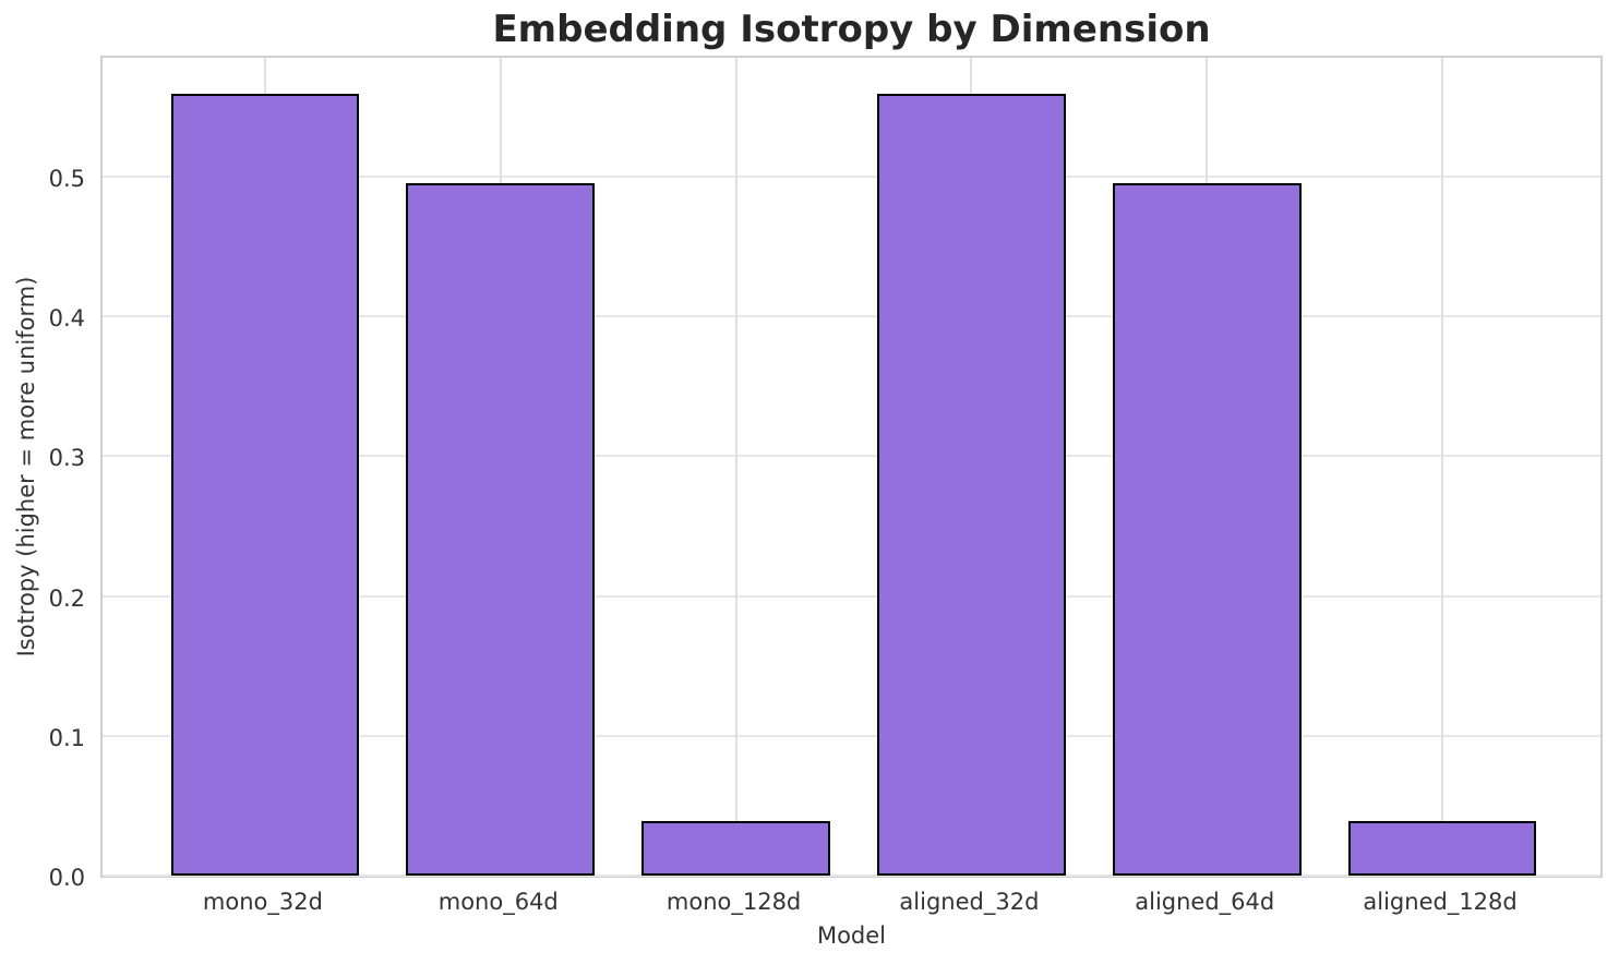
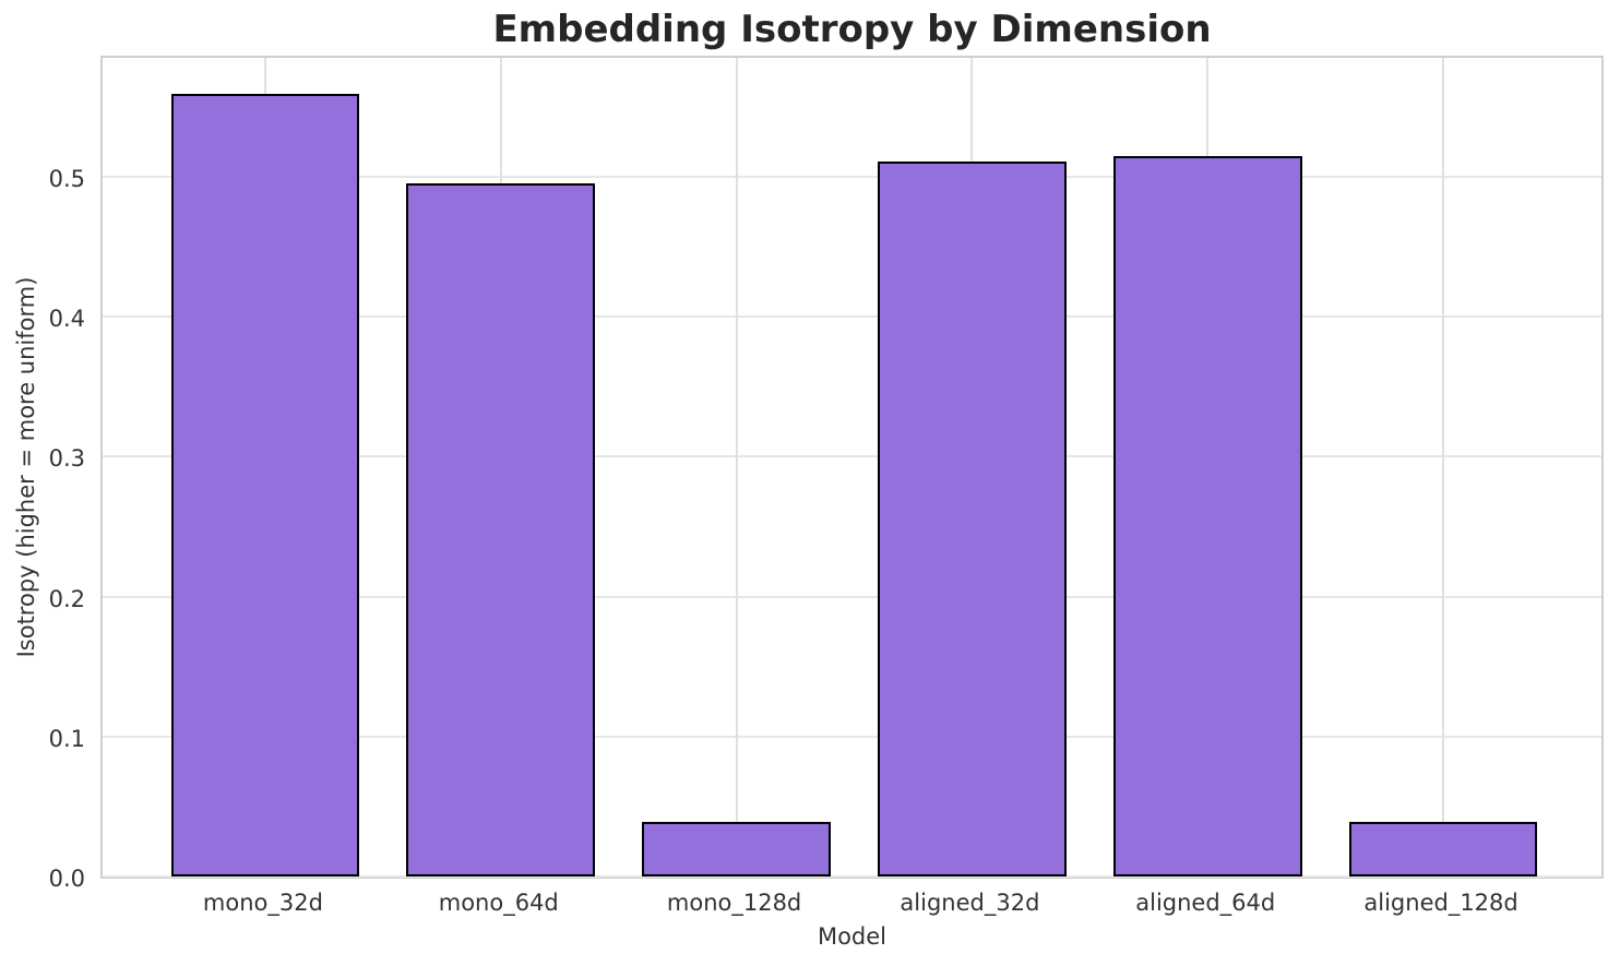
aligned_32d: 0.559 -> 0.511
aligned_64d: 0.495 -> 0.515
